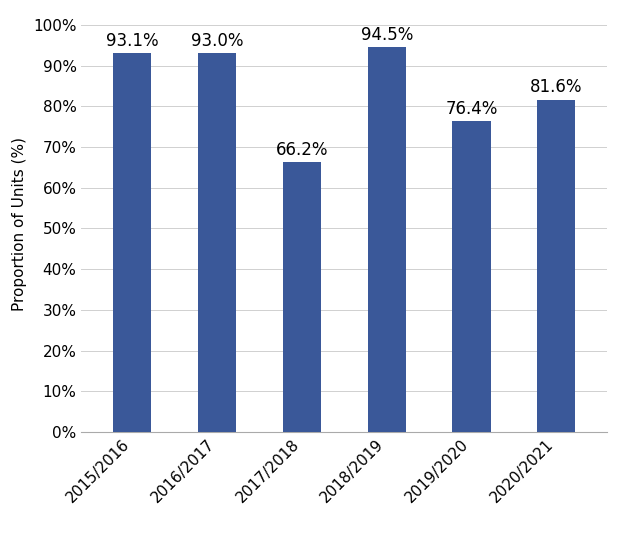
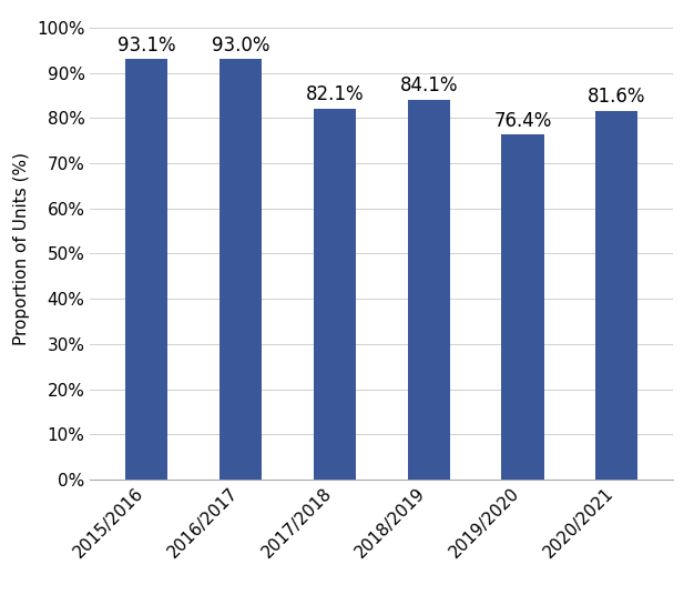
2017/2018: 66.2% -> 82.1%
2018/2019: 94.5% -> 84.1%
